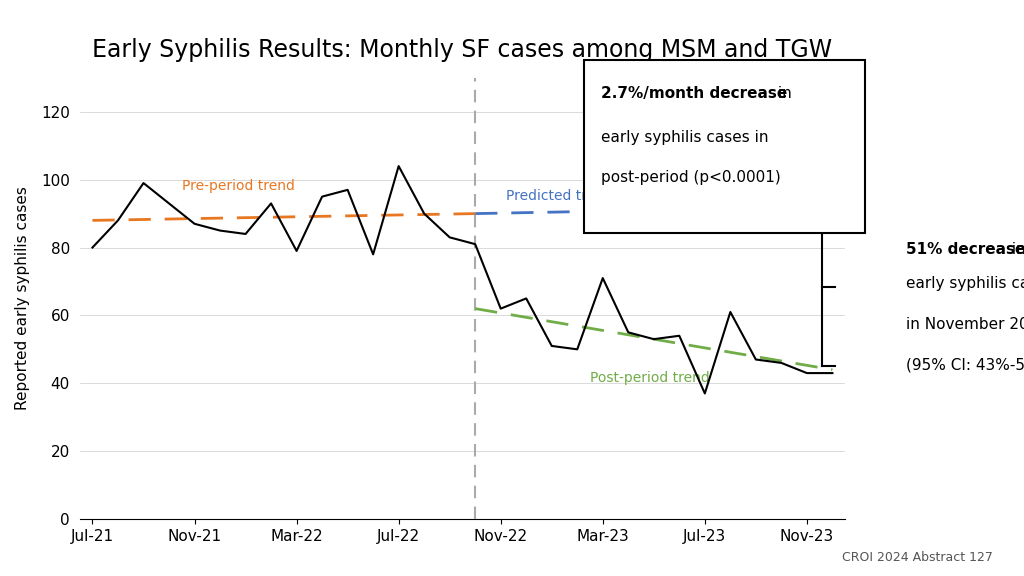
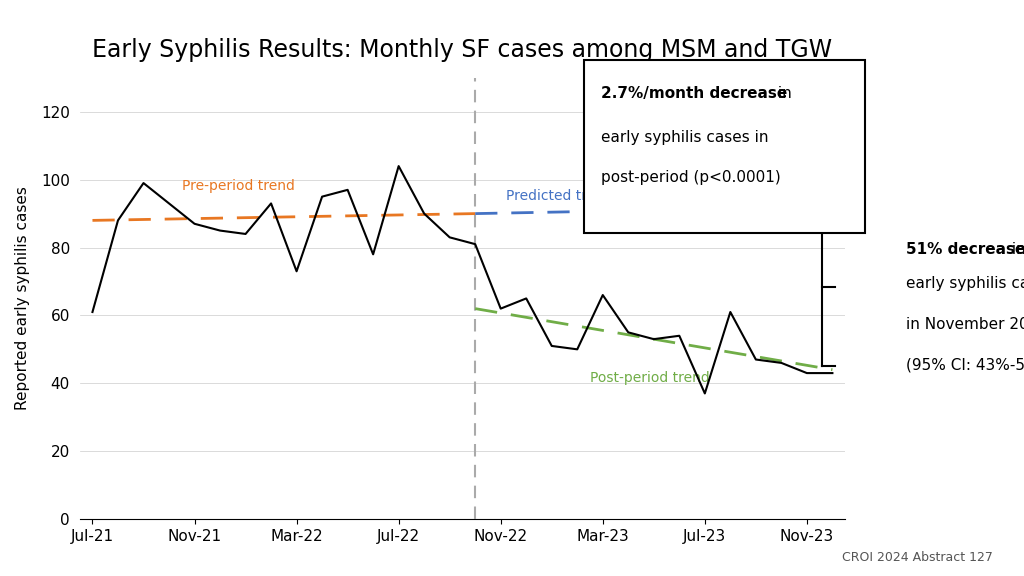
Jul-21: 80 -> 61
Mar-22: 79 -> 73
Mar-23: 71 -> 66
